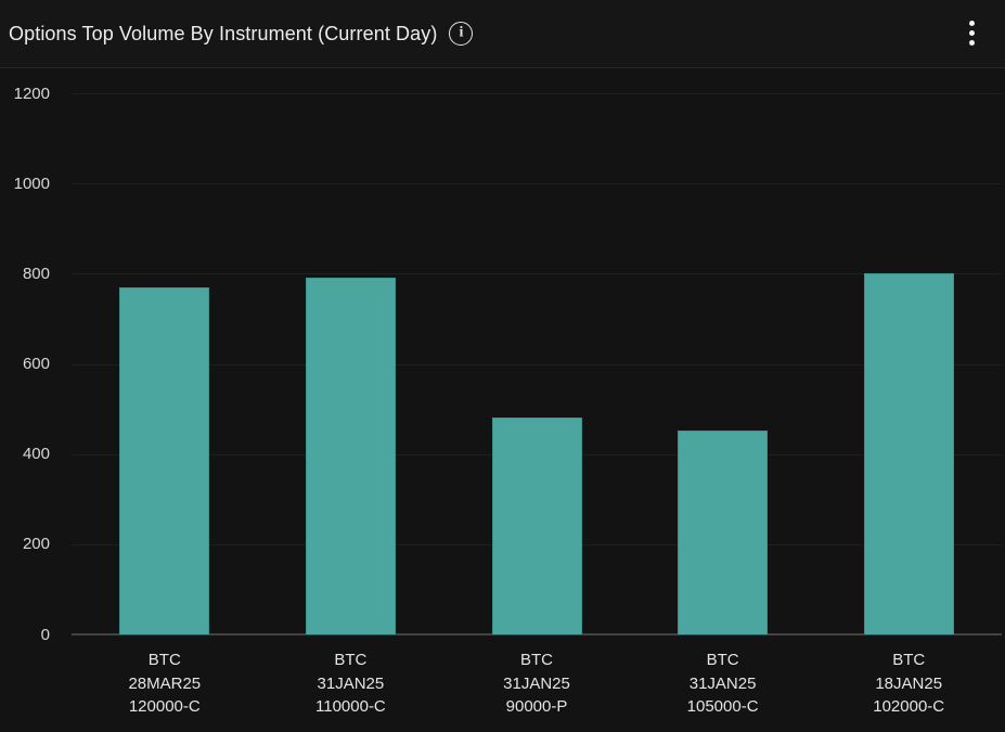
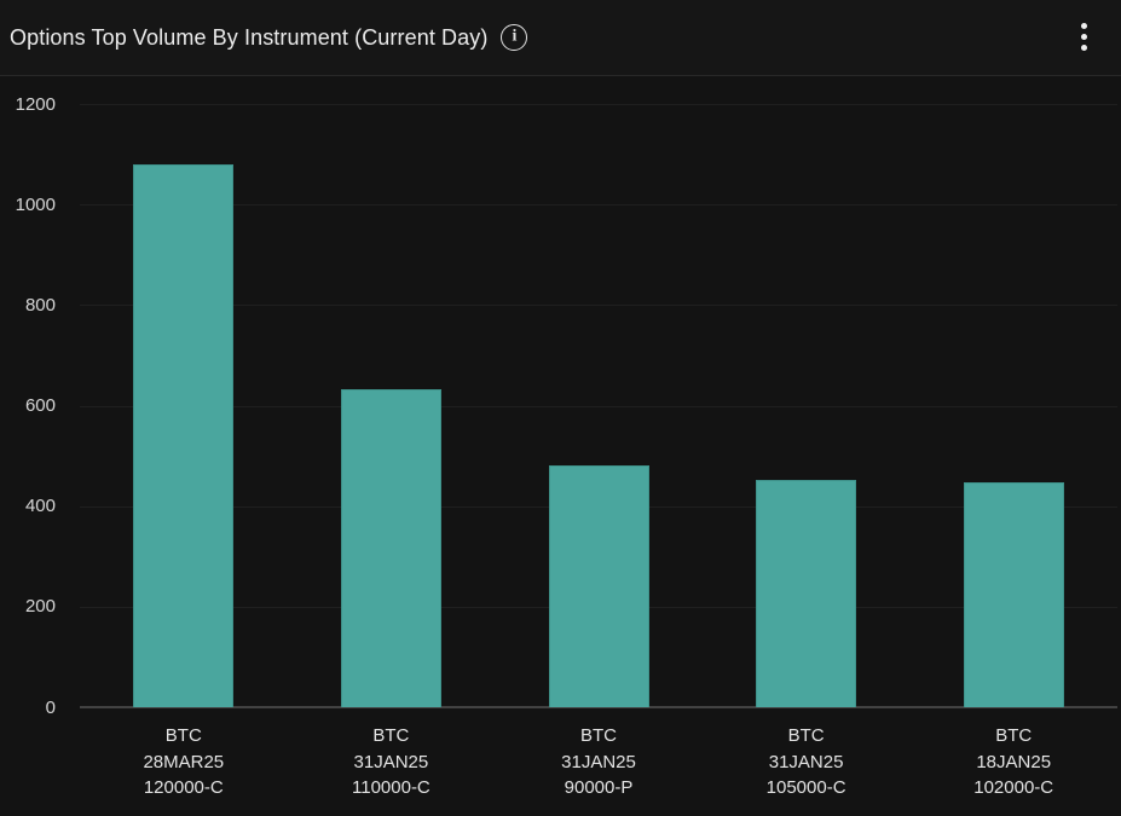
BTC 28MAR25 120000-C: 770 -> 1080
BTC 31JAN25 110000-C: 790 -> 630
BTC 18JAN25 102000-C: 800 -> 450
